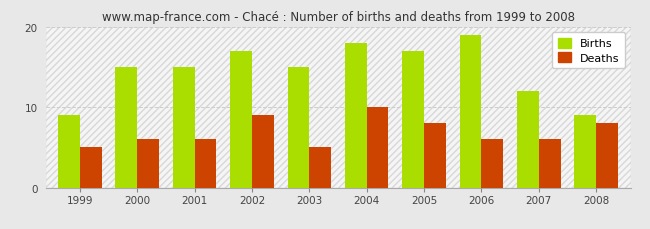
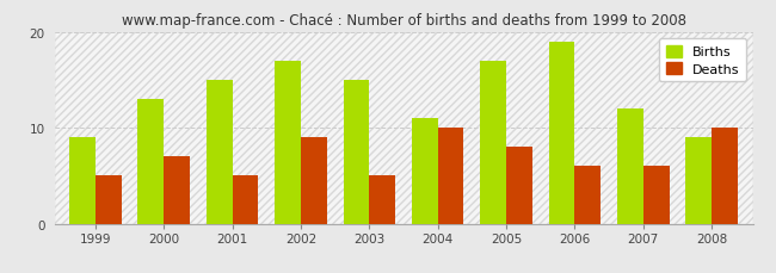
Births/2000: 15 -> 13
Deaths/2000: 6 -> 7
Deaths/2001: 6 -> 5
Births/2004: 18 -> 11
Deaths/2008: 8 -> 10
